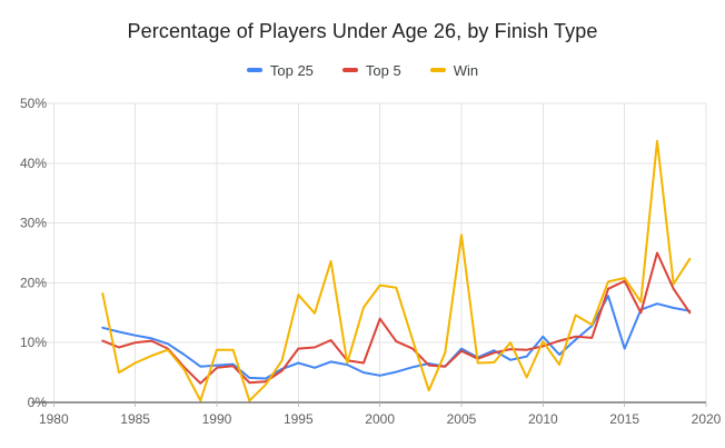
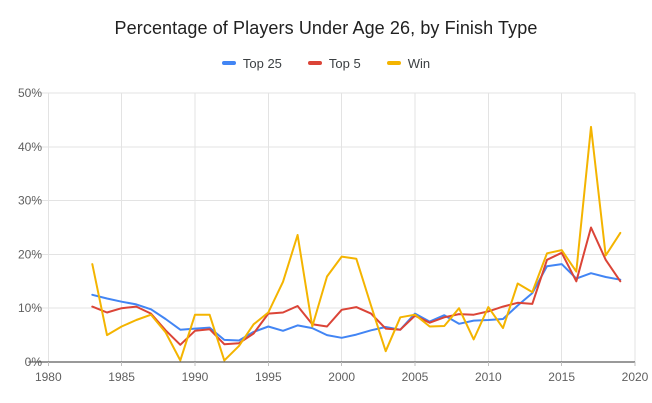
Win/1995: 18% -> 9%
Top 5/2000: 14% -> 10%
Win/2005: 28% -> 9%
Top 25/2010: 11% -> 8%
Top 25/2015: 9% -> 18%
